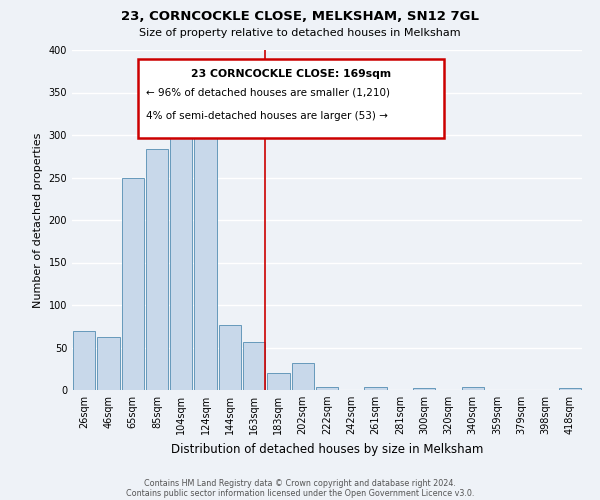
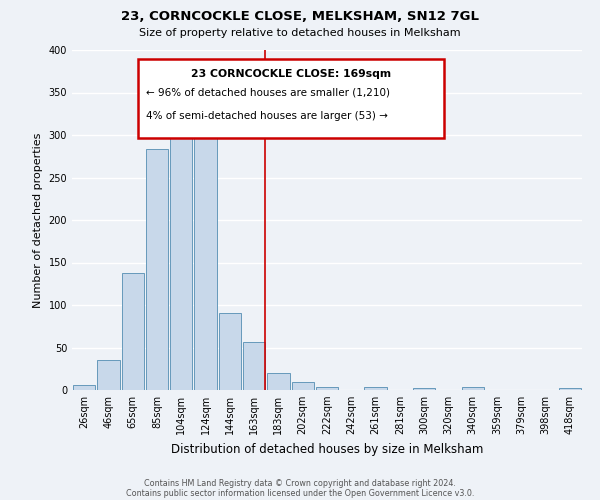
26sqm: 70 -> 6
46sqm: 62 -> 35
65sqm: 250 -> 138
144sqm: 76 -> 91
202sqm: 32 -> 10
